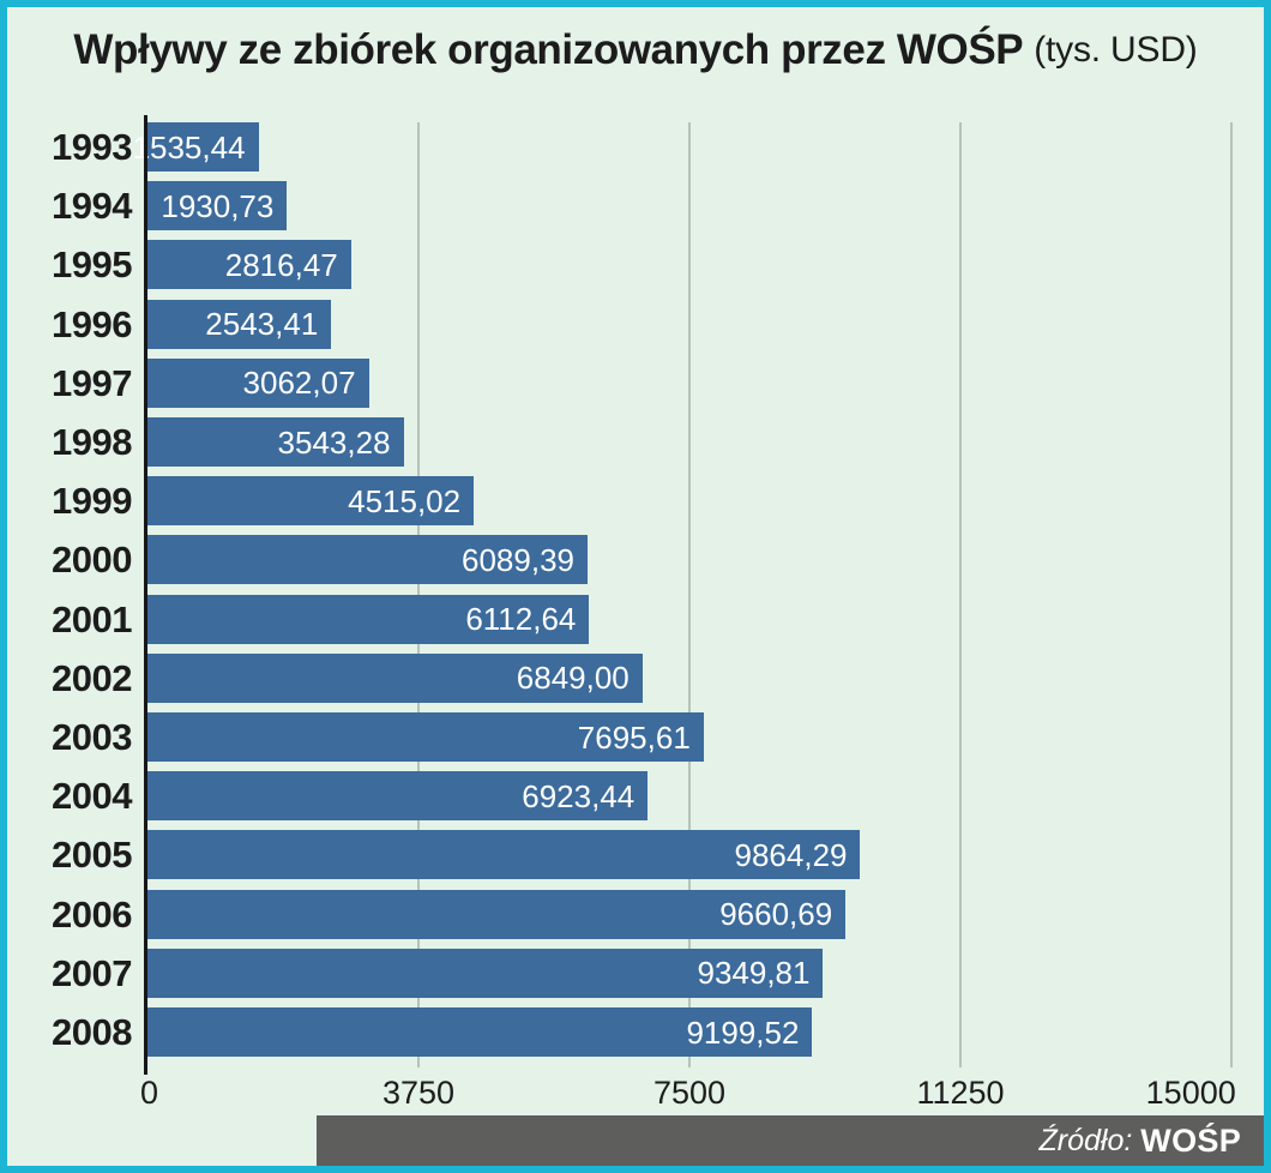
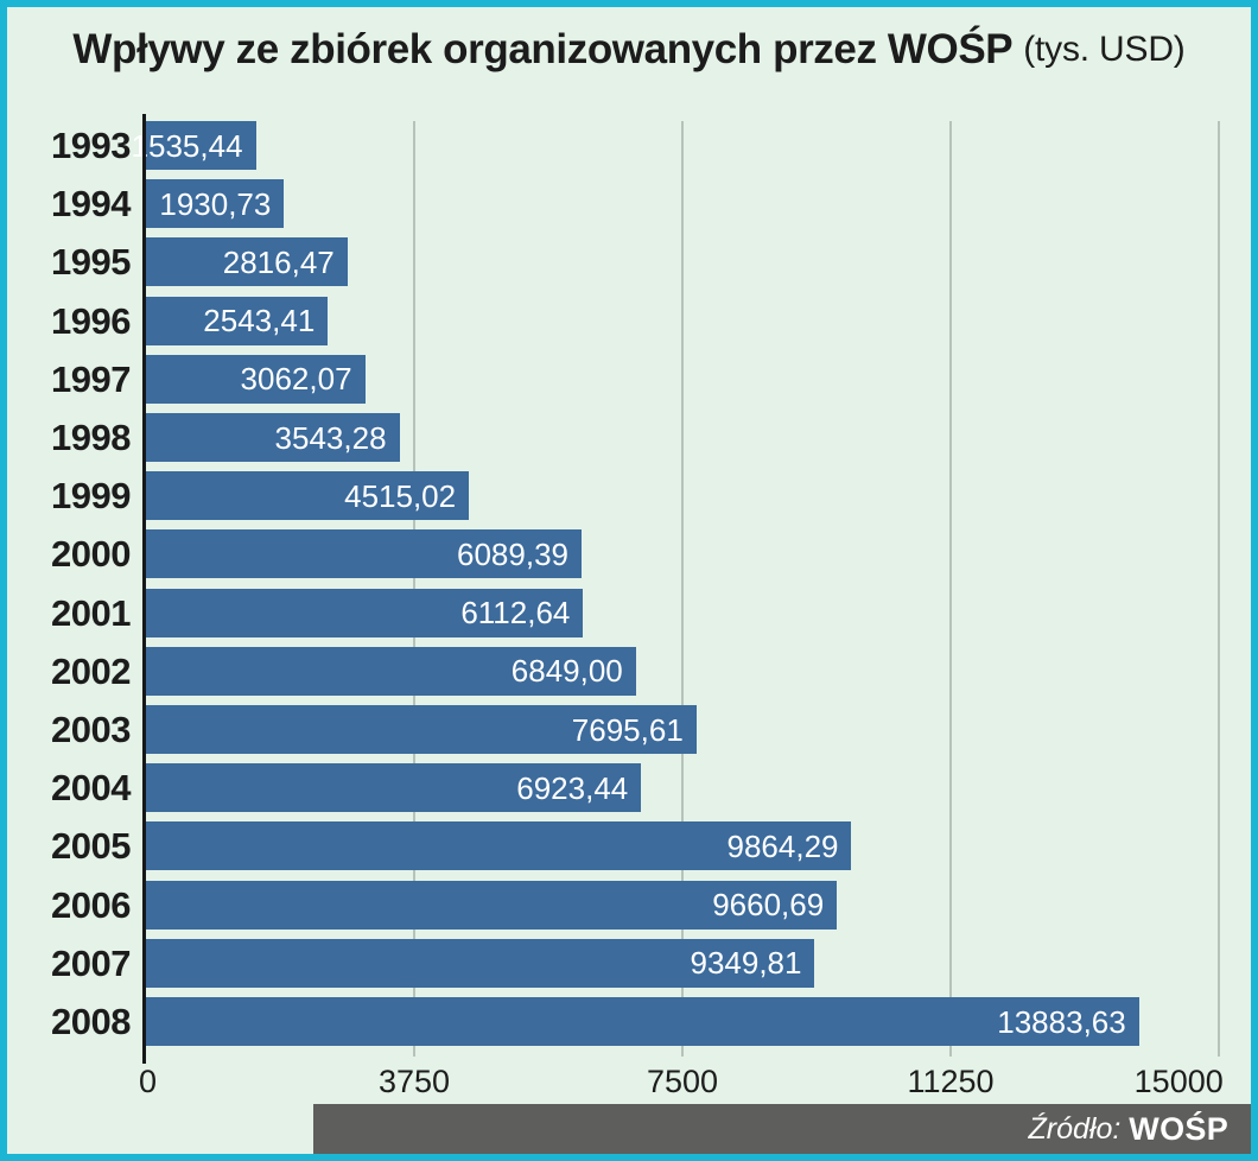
2008: 9199,52 -> 13883,63
